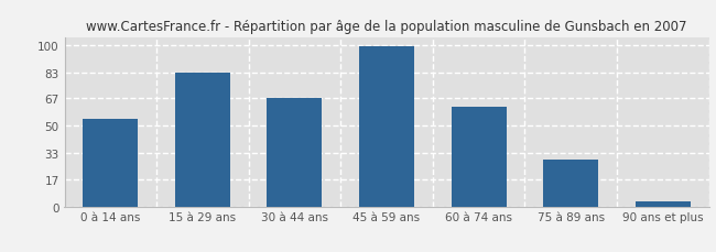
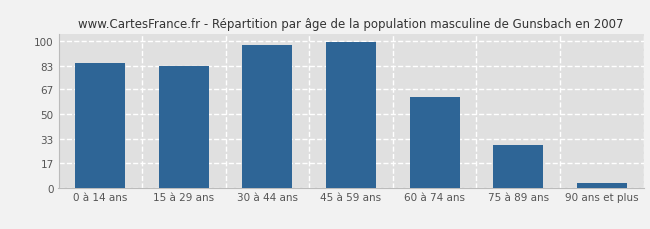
0 à 14 ans: 54 -> 85
30 à 44 ans: 67 -> 97
